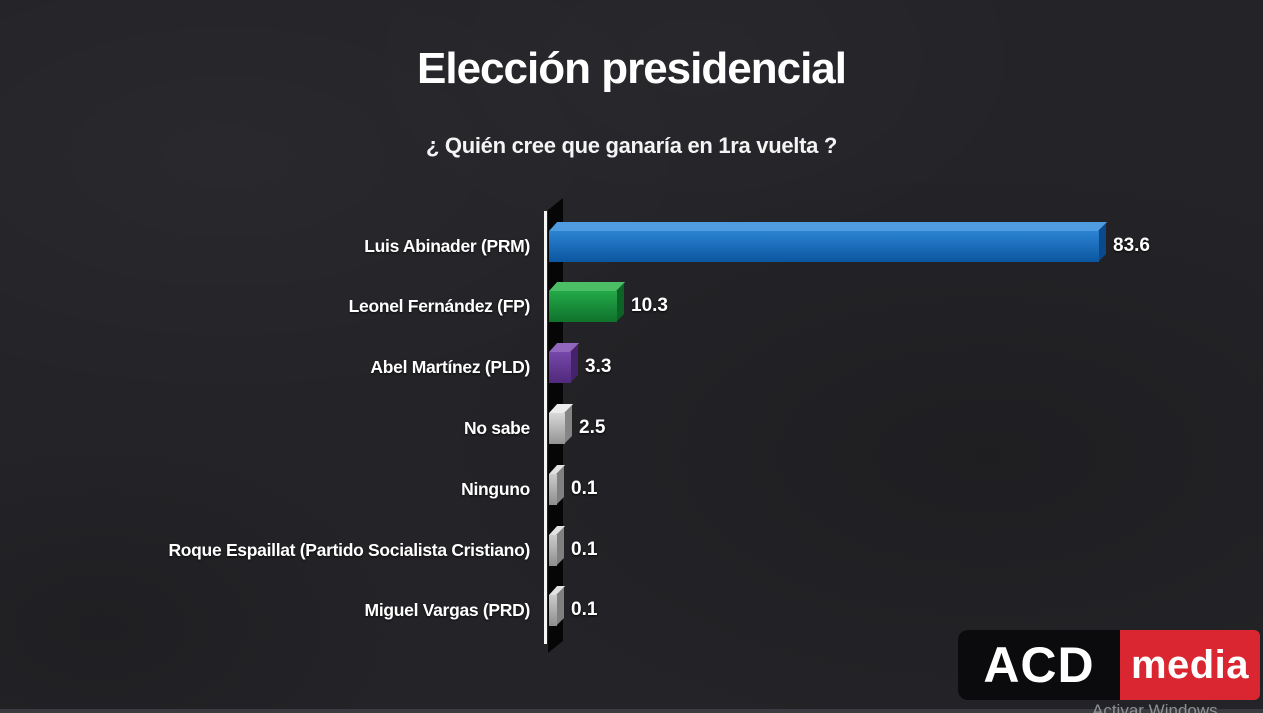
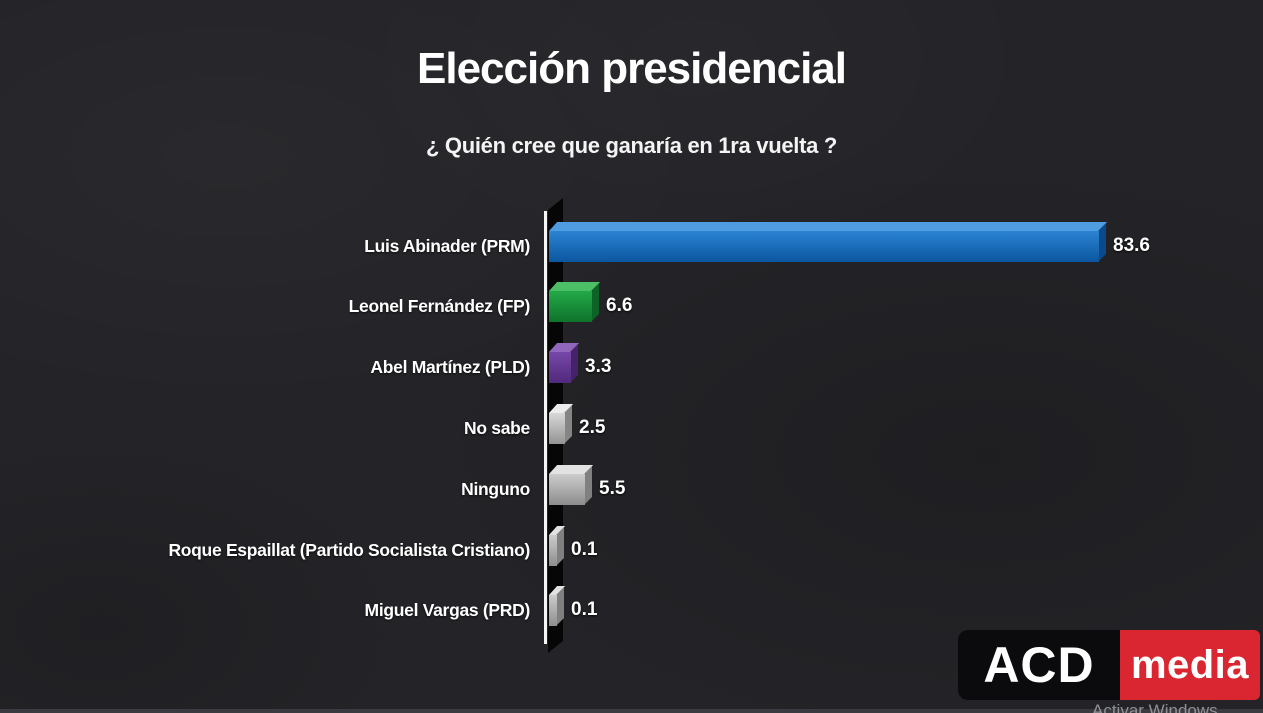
Leonel Fernández (FP): 10.3 -> 6.6
Ninguno: 0.1 -> 5.5
